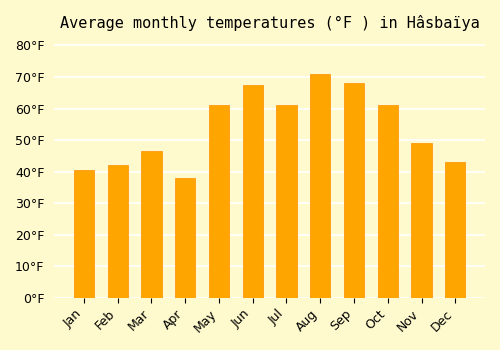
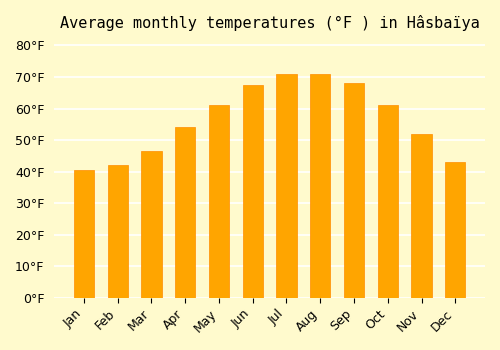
Apr: 38.0°F -> 54.0°F
Jul: 61.0°F -> 71.0°F
Nov: 49.0°F -> 52.0°F
